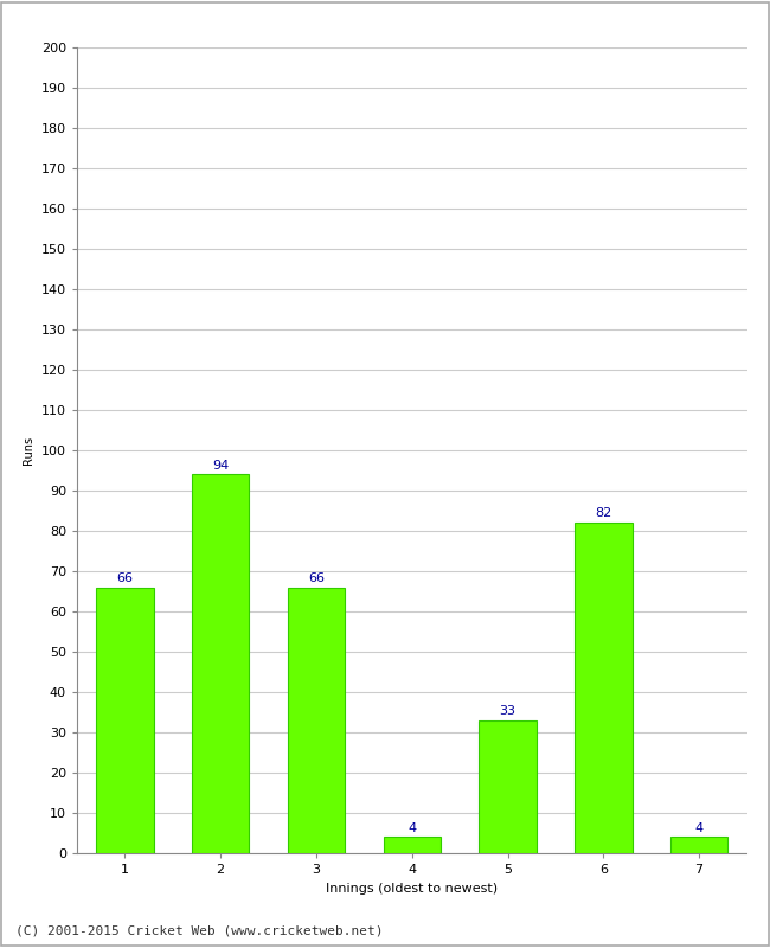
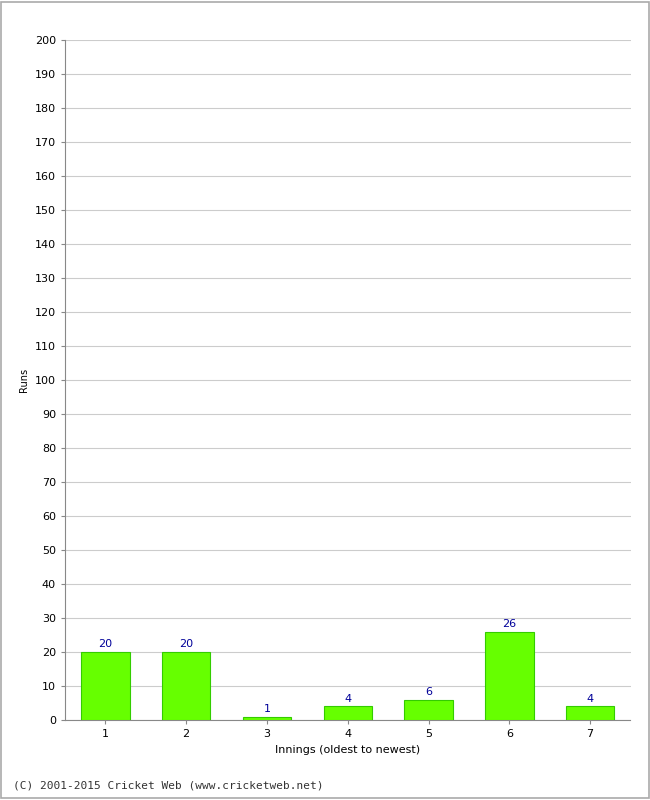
1: 66 -> 20
2: 94 -> 20
3: 66 -> 1
5: 33 -> 6
6: 82 -> 26
